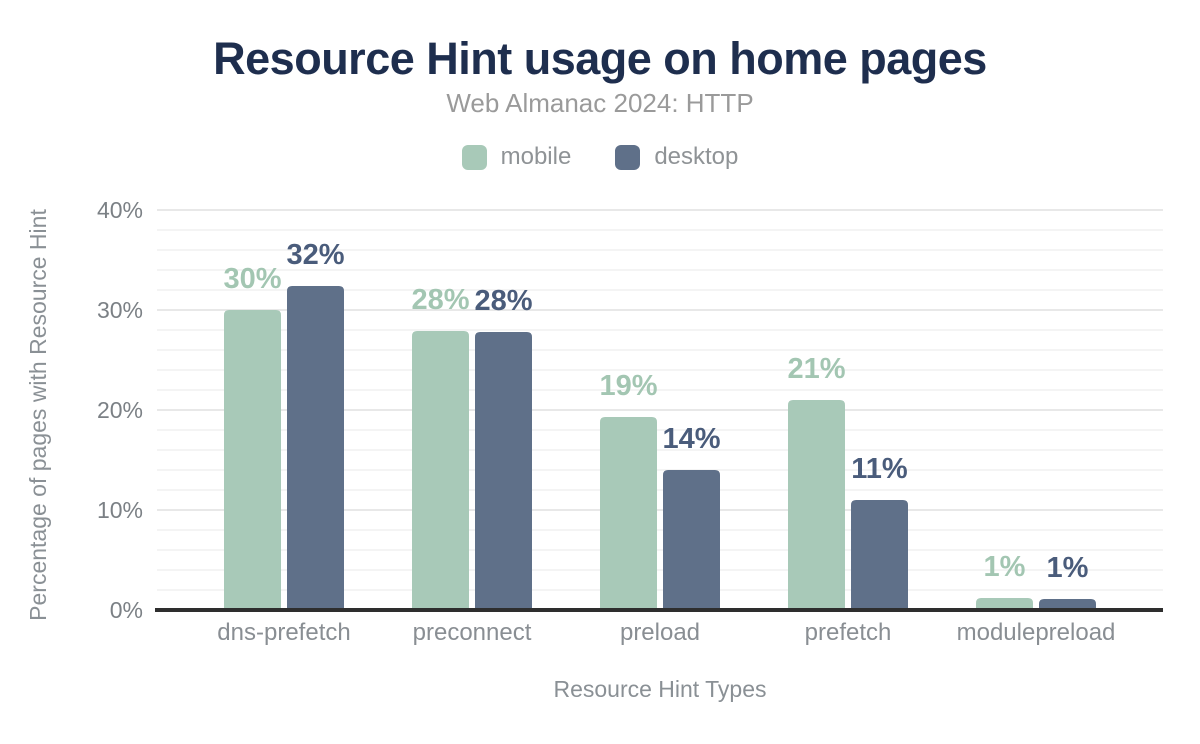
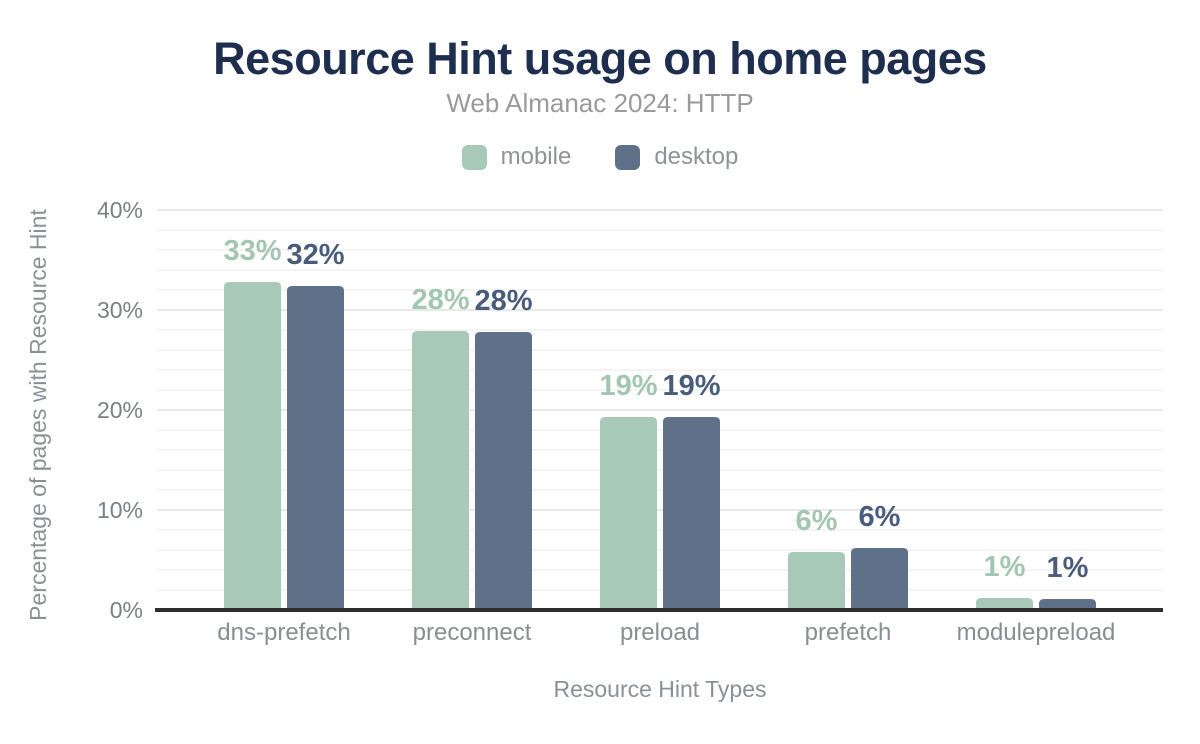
mobile/dns-prefetch: 30% -> 33%
desktop/preload: 14% -> 19%
mobile/prefetch: 21% -> 6%
desktop/prefetch: 11% -> 6%
